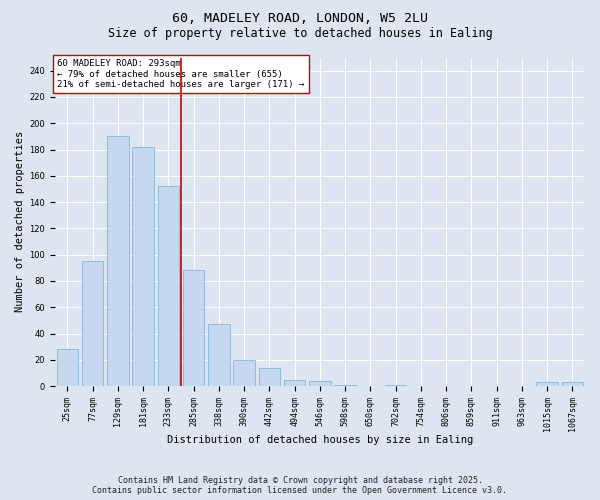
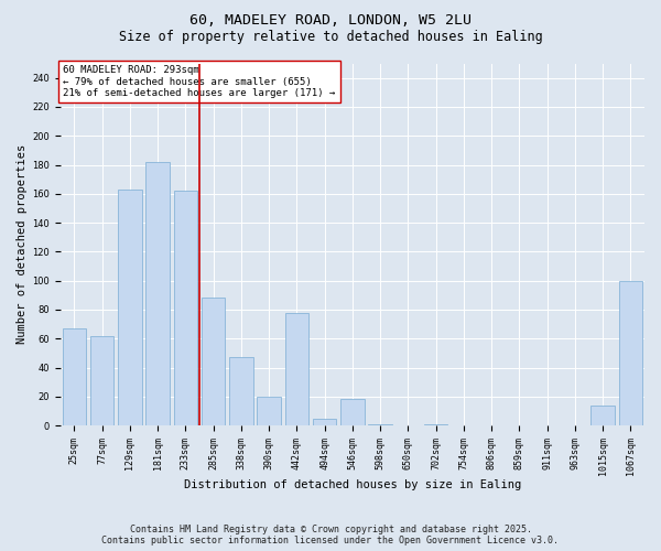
25sqm: 28 -> 67
77sqm: 95 -> 62
129sqm: 190 -> 163
233sqm: 152 -> 162
442sqm: 14 -> 78
546sqm: 4 -> 18
1015sqm: 3 -> 14
1067sqm: 3 -> 100
